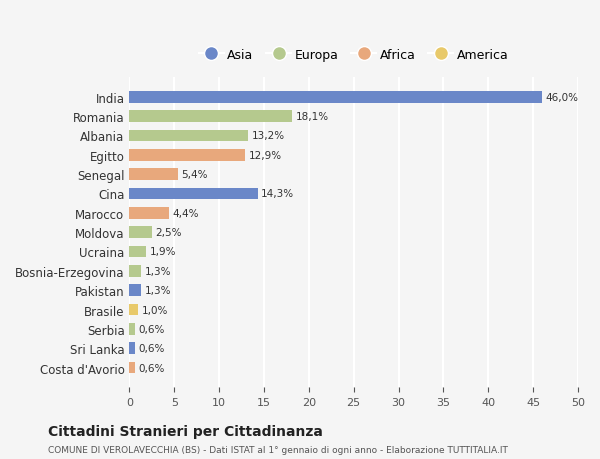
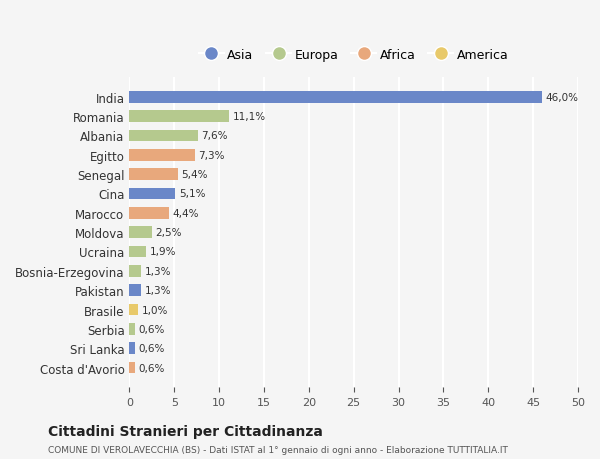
Romania: 18,1% -> 11,1%
Albania: 13,2% -> 7,6%
Egitto: 12,9% -> 7,3%
Cina: 14,3% -> 5,1%
